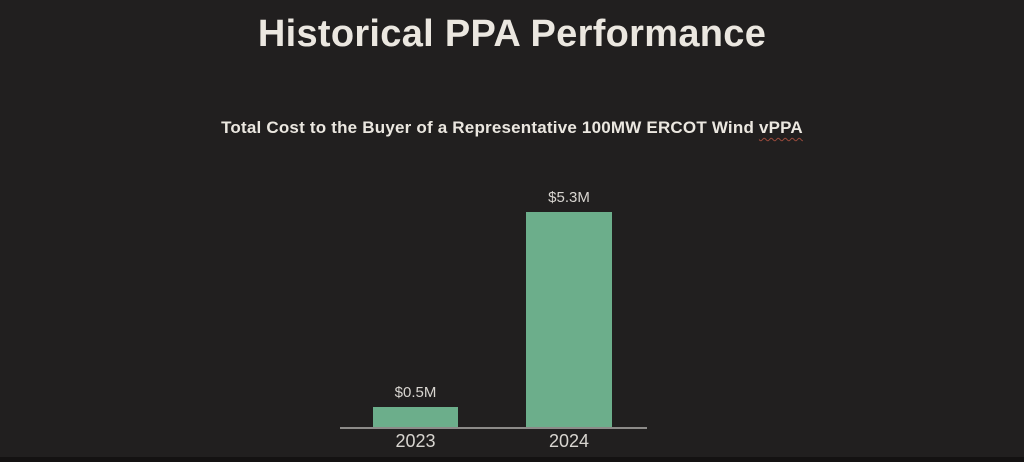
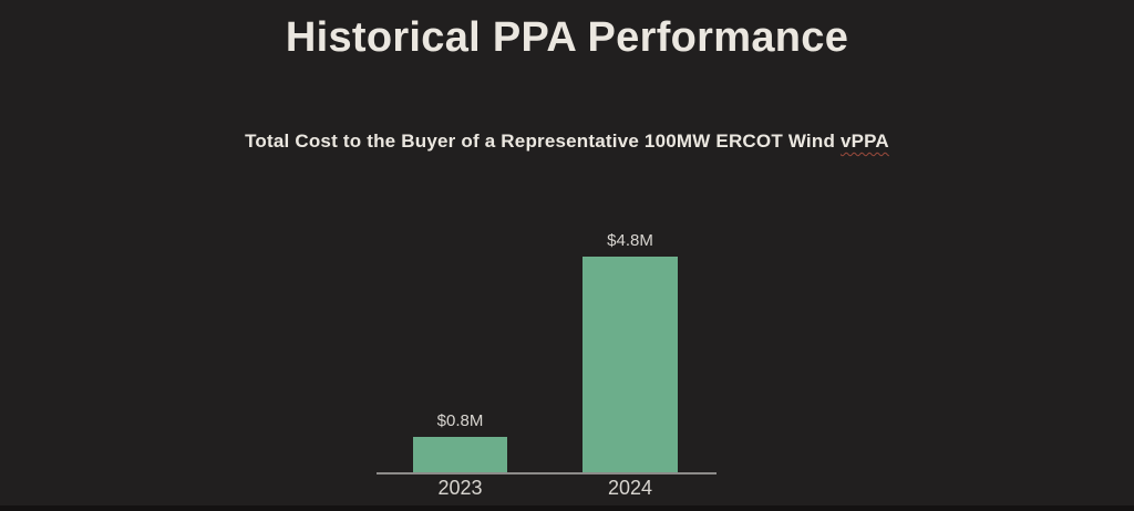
2023: $0.5M -> $0.8M
2024: $5.3M -> $4.8M
